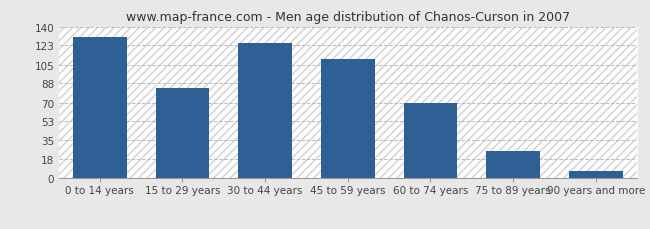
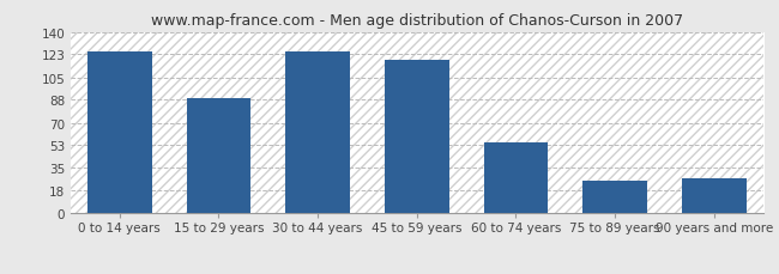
0 to 14 years: 130 -> 125
15 to 29 years: 83 -> 89
45 to 59 years: 110 -> 118
60 to 74 years: 70 -> 55
90 years and more: 7 -> 27
